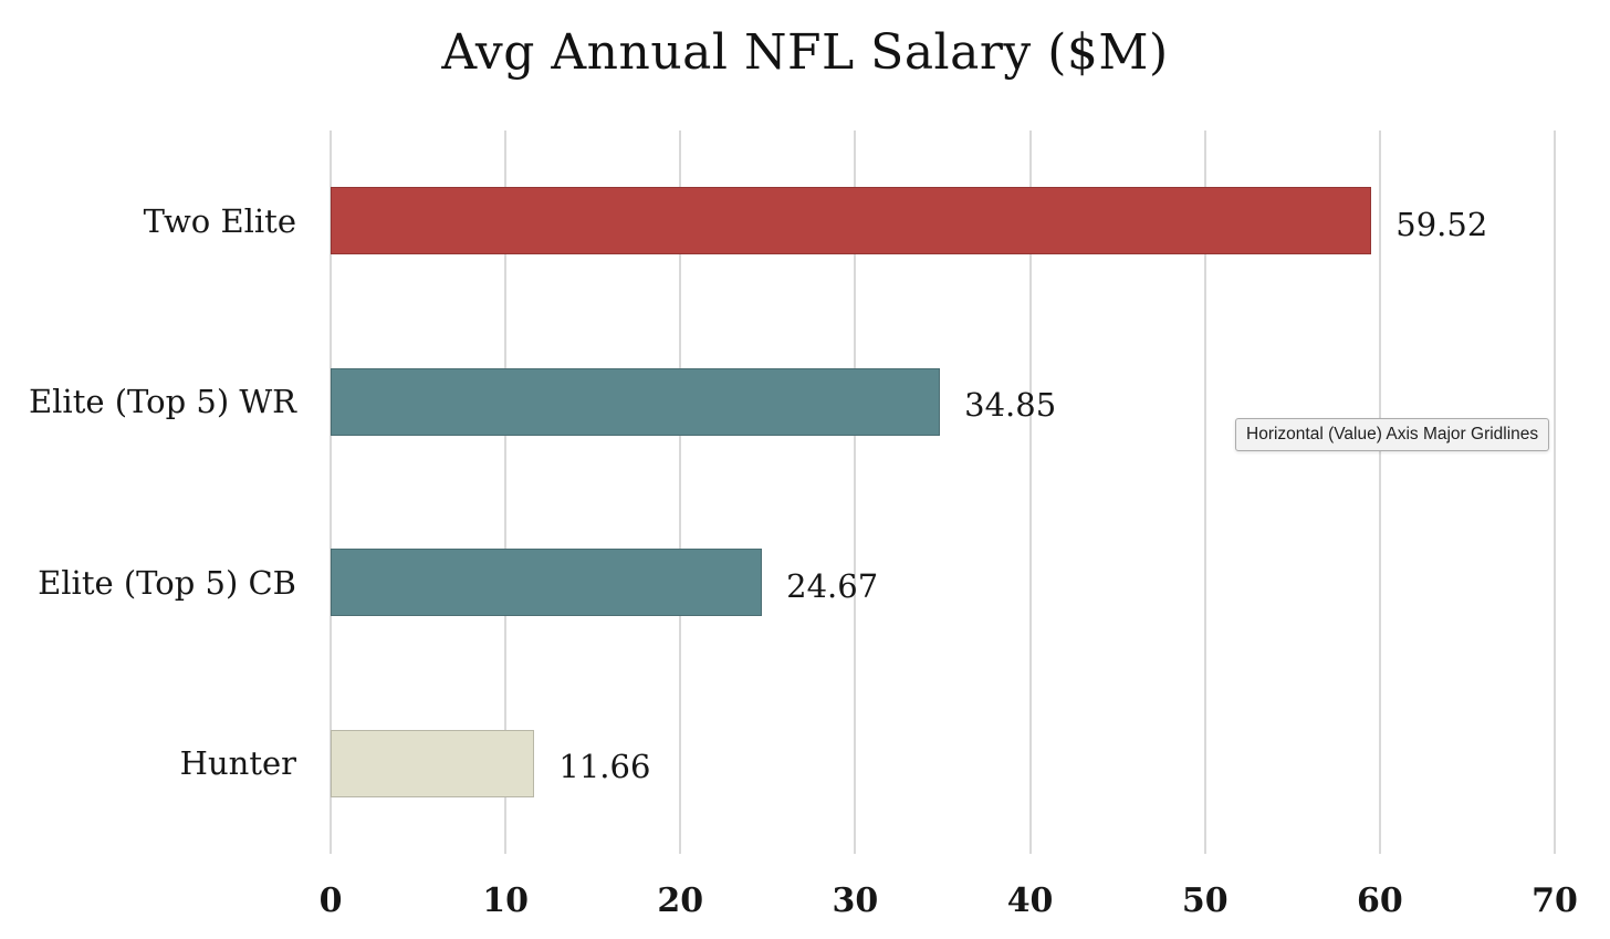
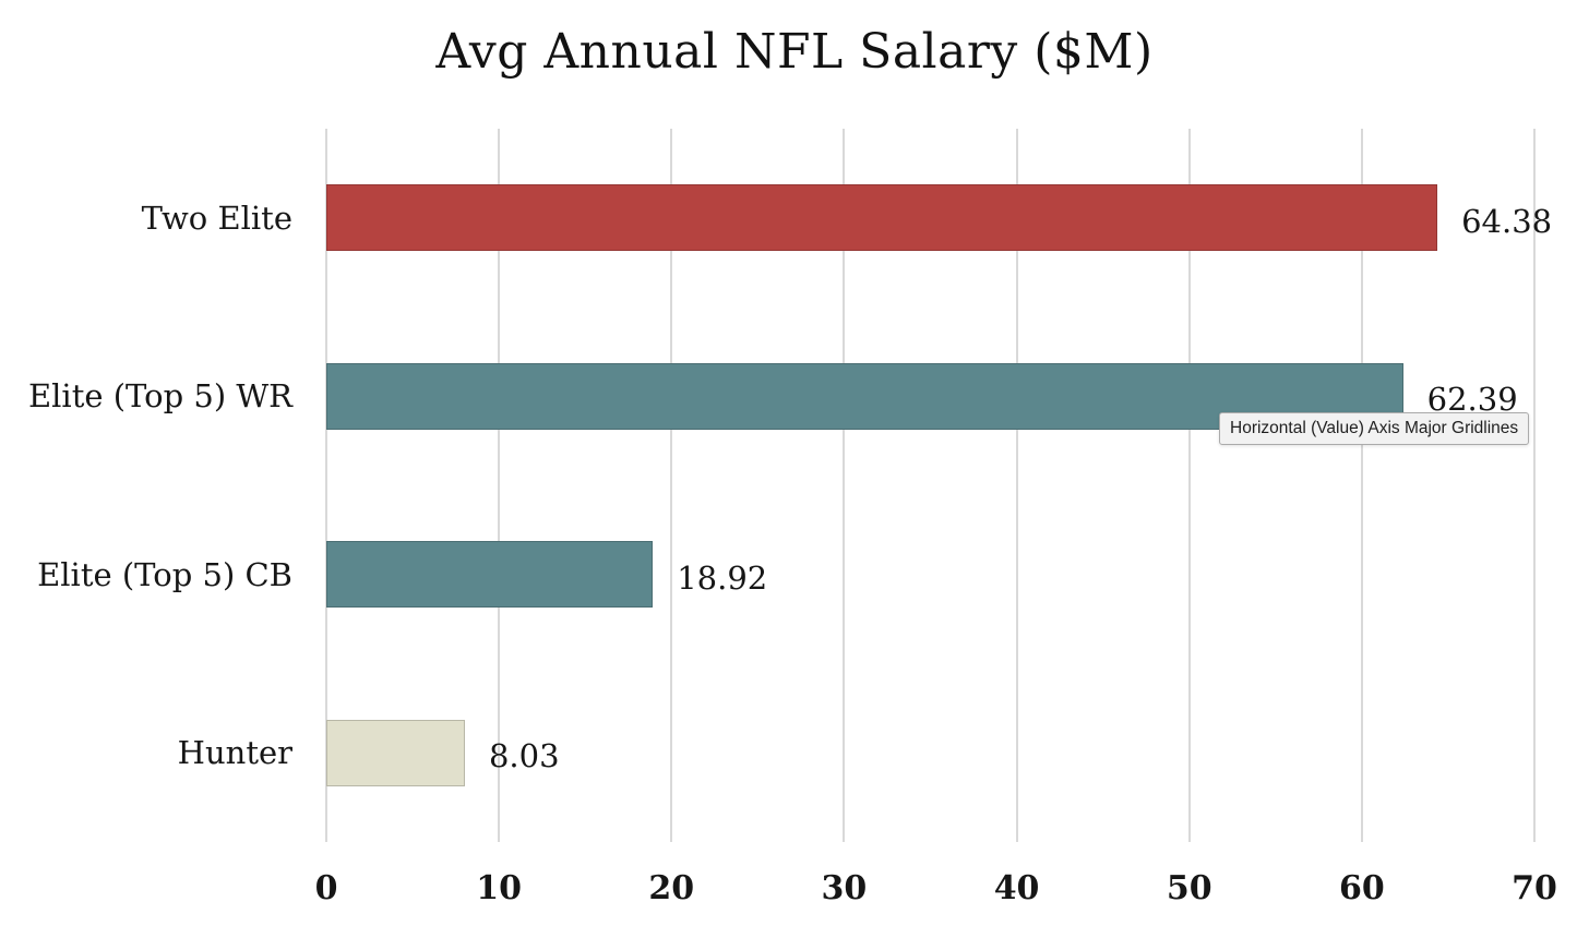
Two Elite: 59.52 -> 64.38
Elite (Top 5) WR: 34.85 -> 62.39
Elite (Top 5) CB: 24.67 -> 18.92
Hunter: 11.66 -> 8.03
